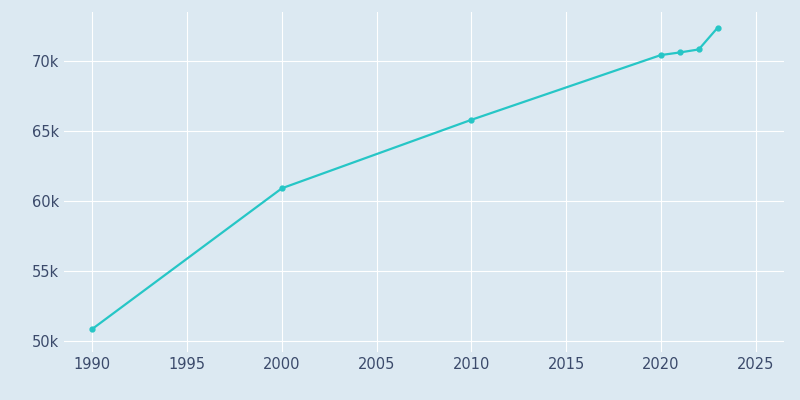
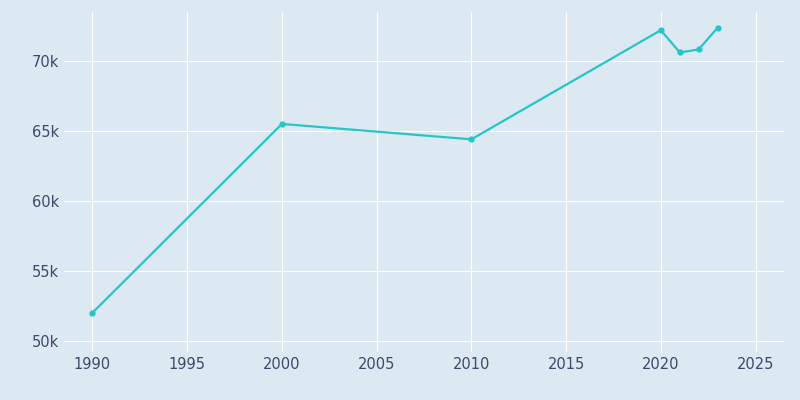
1990: 50.9k -> 52.0k
2000: 60.9k -> 65.5k
2010: 65.8k -> 64.4k
2020: 70.4k -> 72.2k
